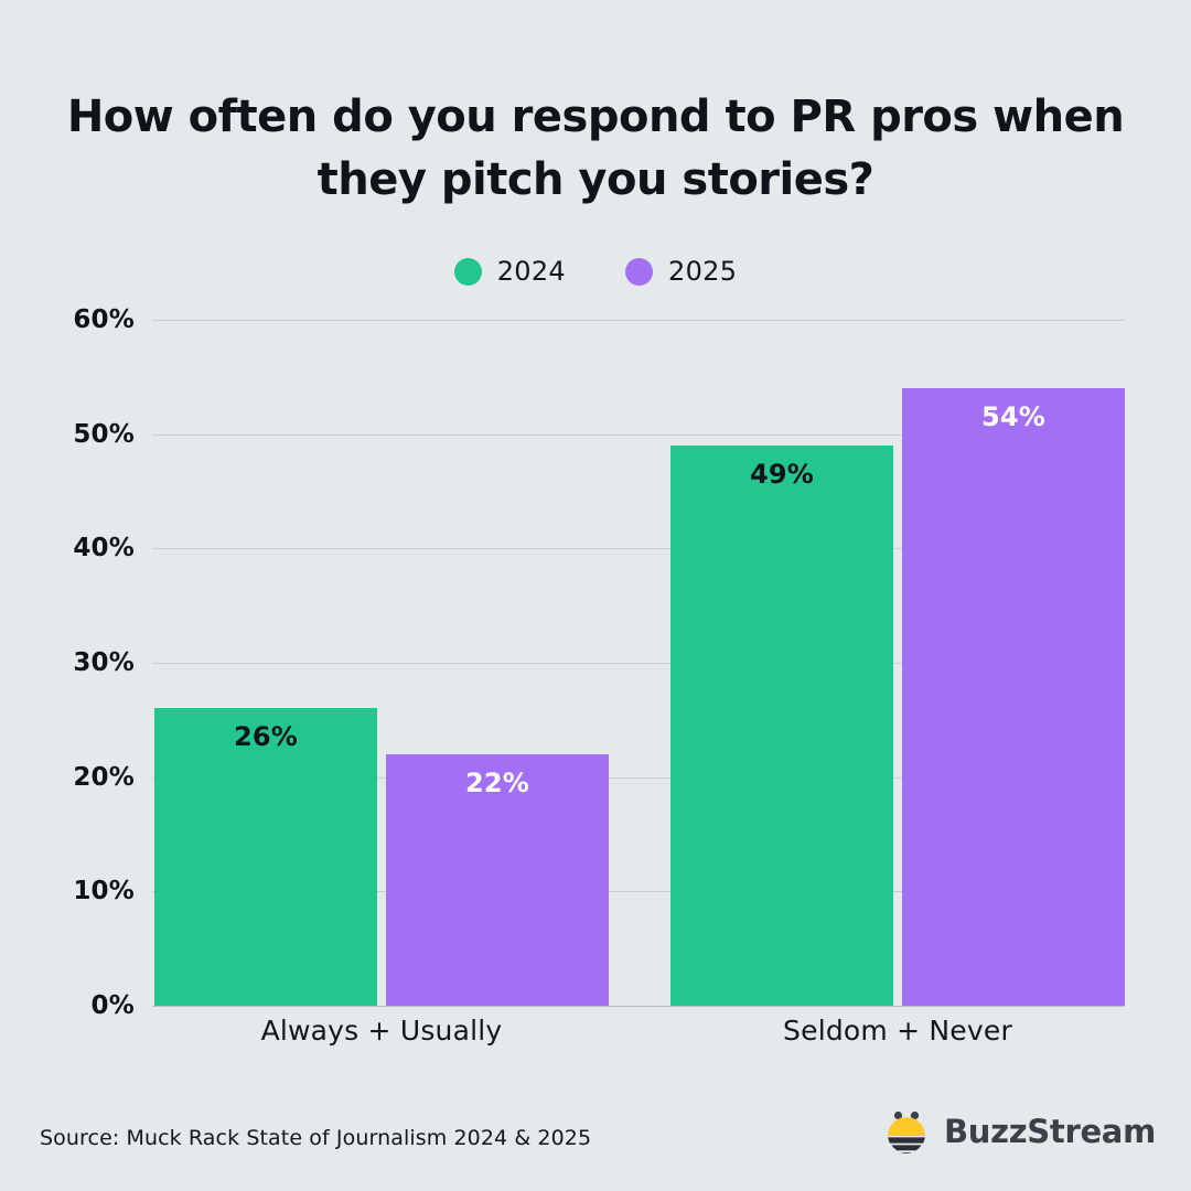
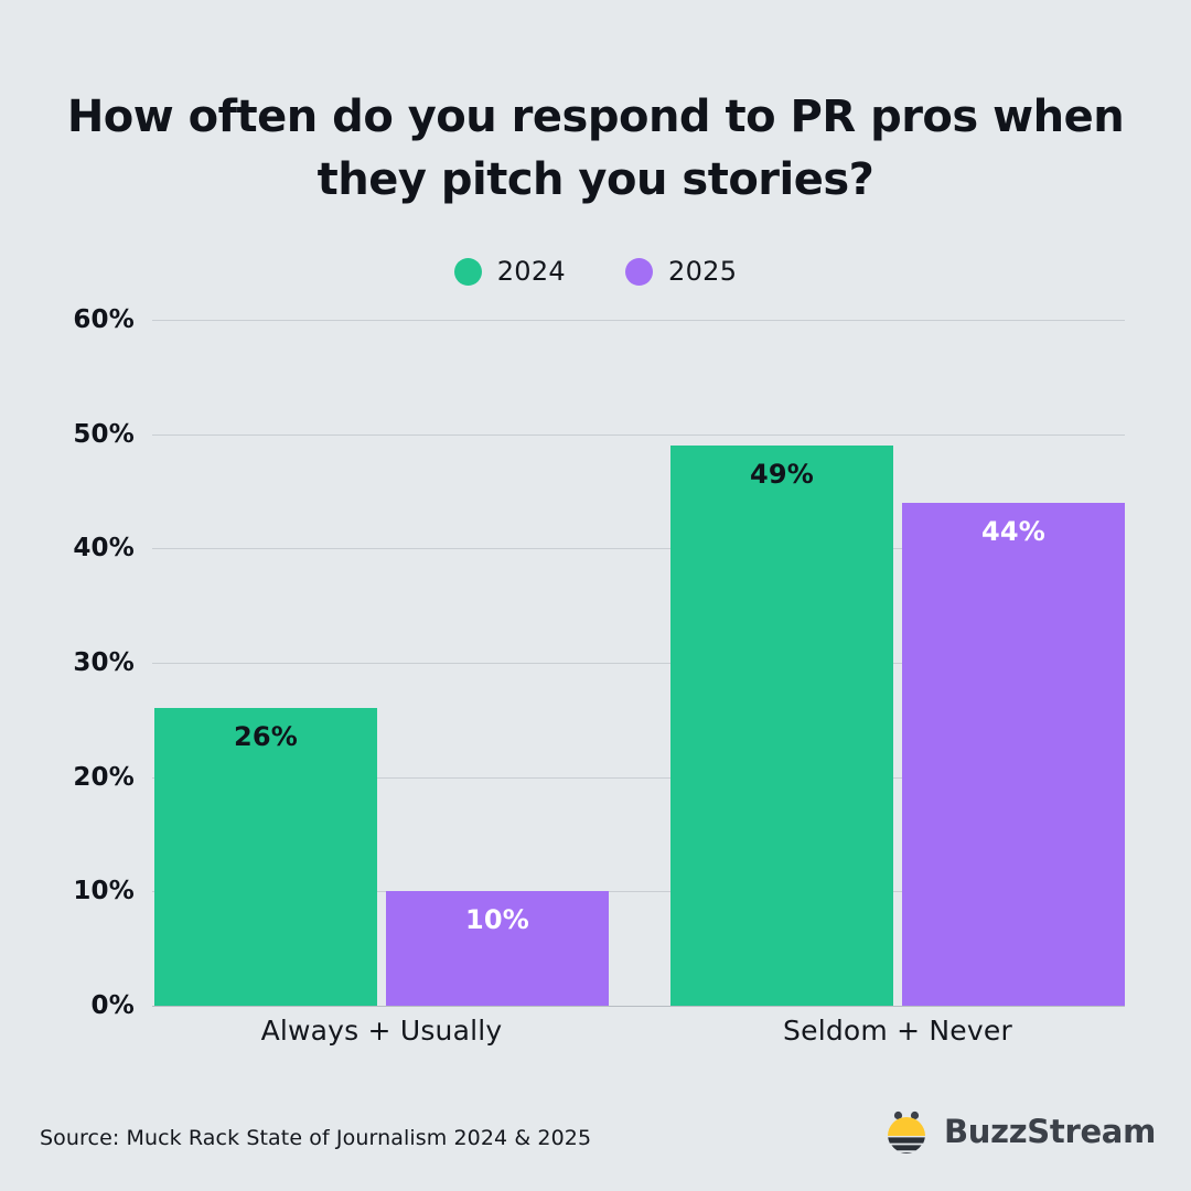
2025/Always + Usually: 22% -> 10%
2025/Seldom + Never: 54% -> 44%
